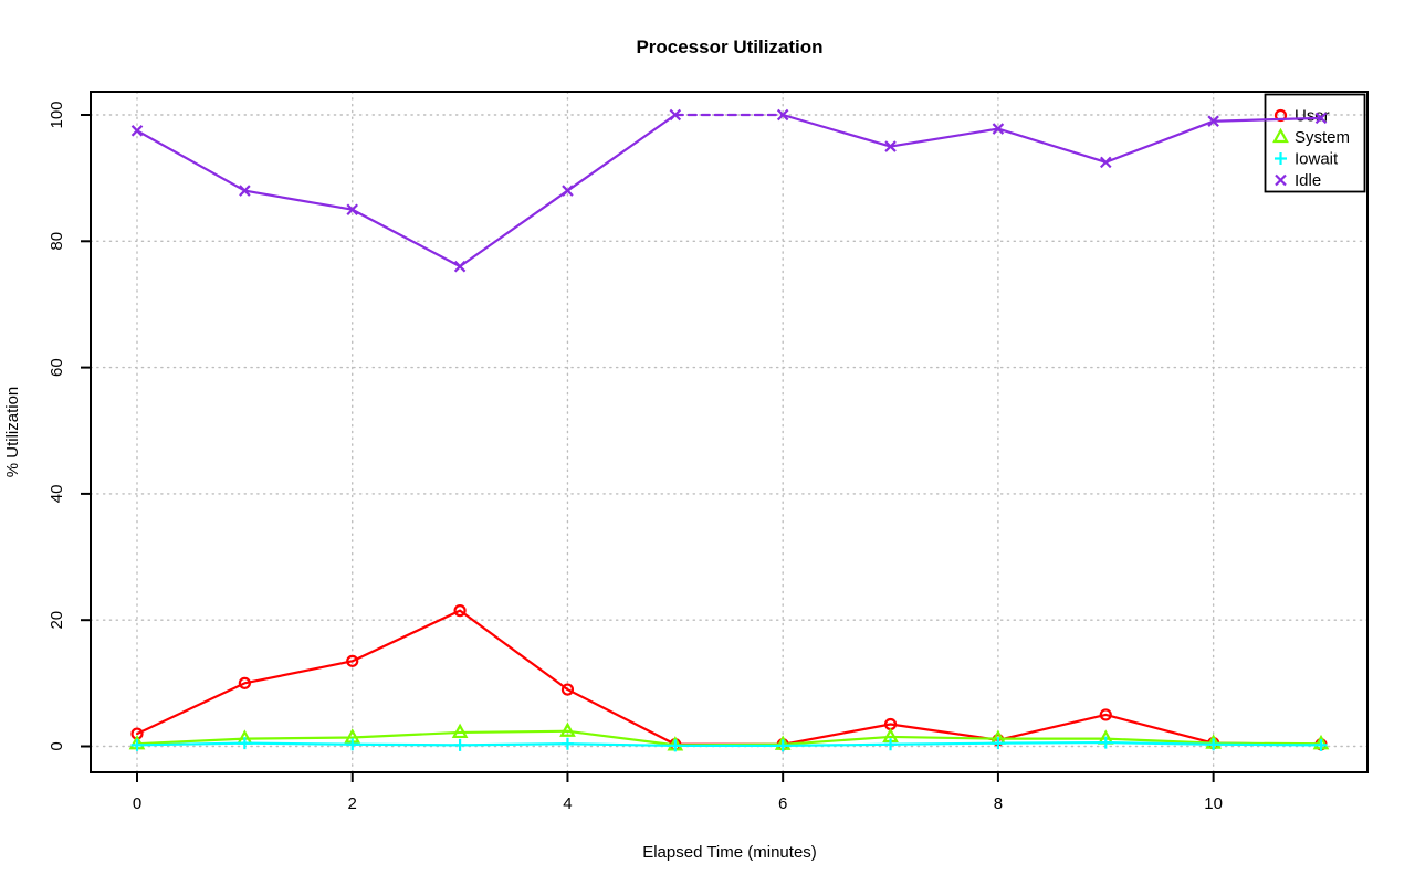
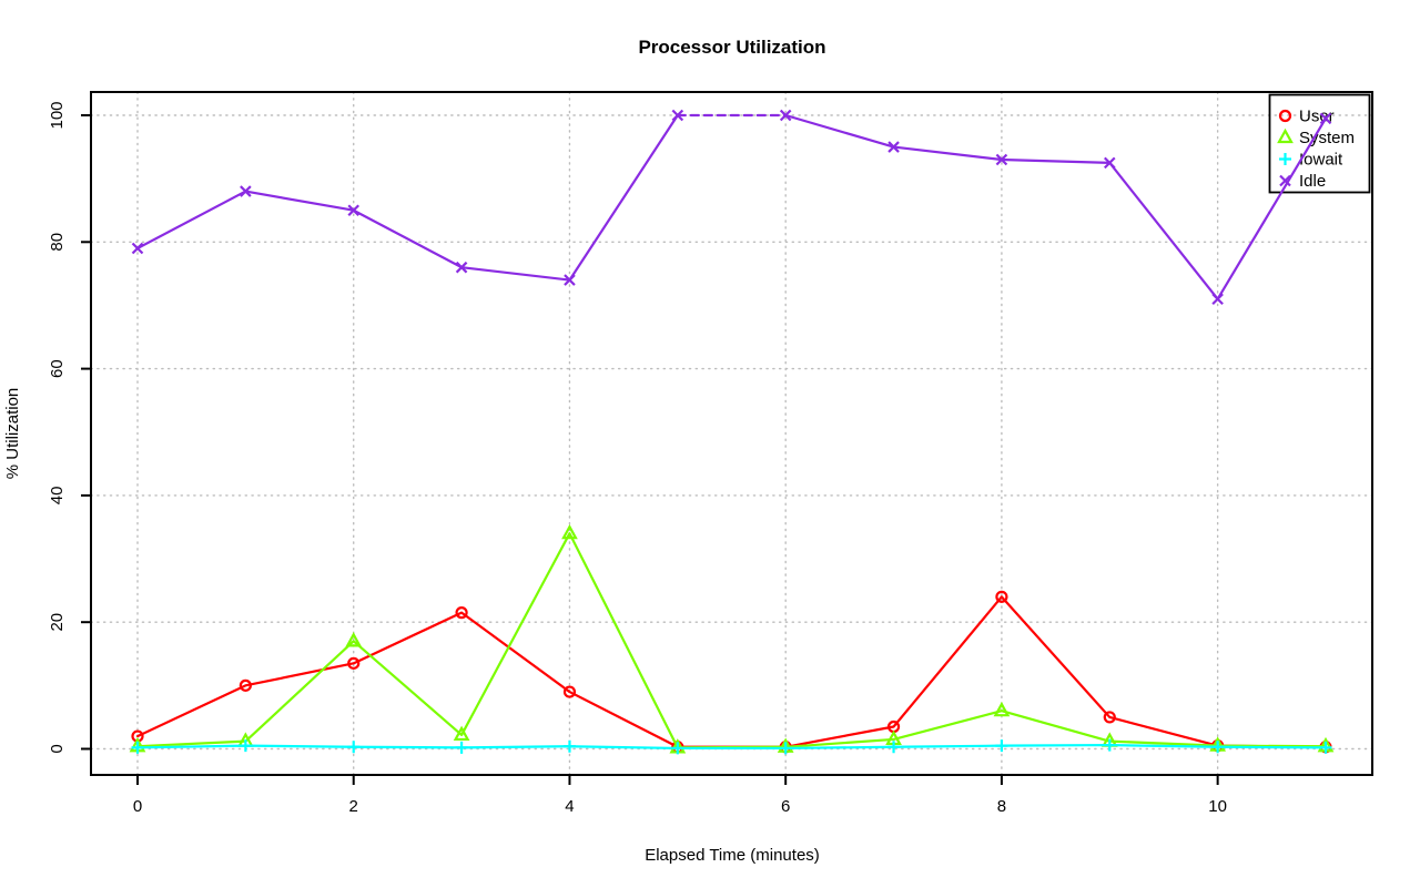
Idle/0: 98 -> 79
System/2: 1 -> 17
System/4: 2 -> 34
Idle/4: 88 -> 74
User/8: 1 -> 24
System/8: 1 -> 6
Idle/8: 98 -> 93
Idle/10: 99 -> 71
